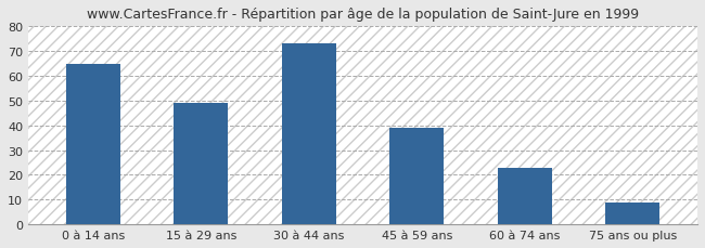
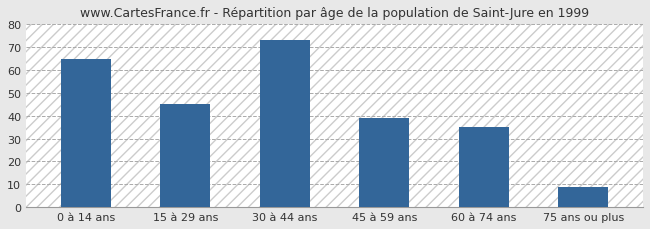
15 à 29 ans: 49 -> 45
60 à 74 ans: 23 -> 35
